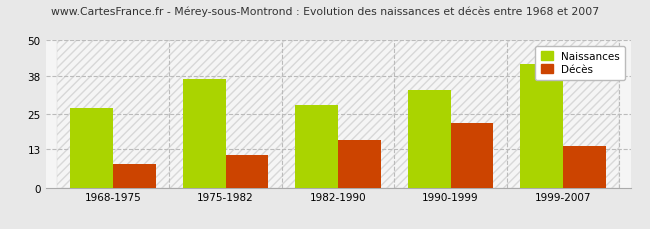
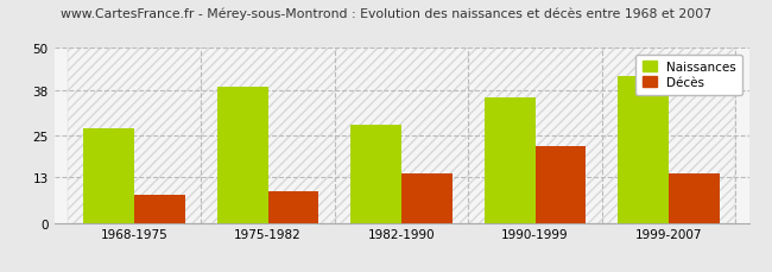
Naissances/1975-1982: 37 -> 39
Décès/1975-1982: 11 -> 9
Décès/1982-1990: 16 -> 14
Naissances/1990-1999: 33 -> 36
